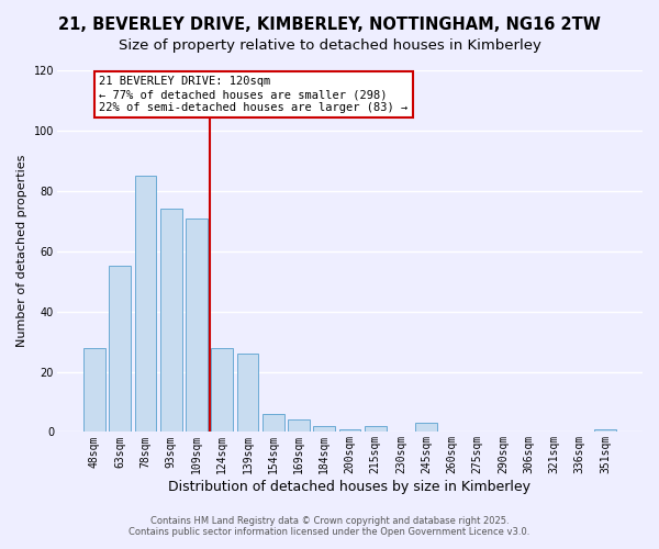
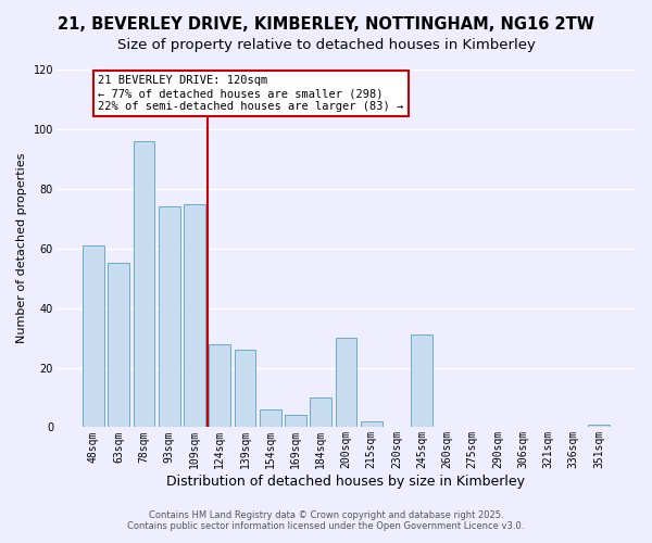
48sqm: 28 -> 61
78sqm: 85 -> 96
109sqm: 71 -> 75
184sqm: 2 -> 10
200sqm: 1 -> 30
245sqm: 3 -> 31
